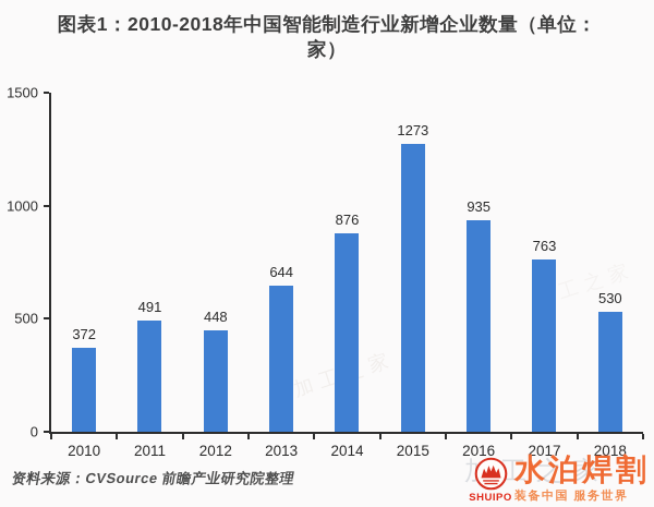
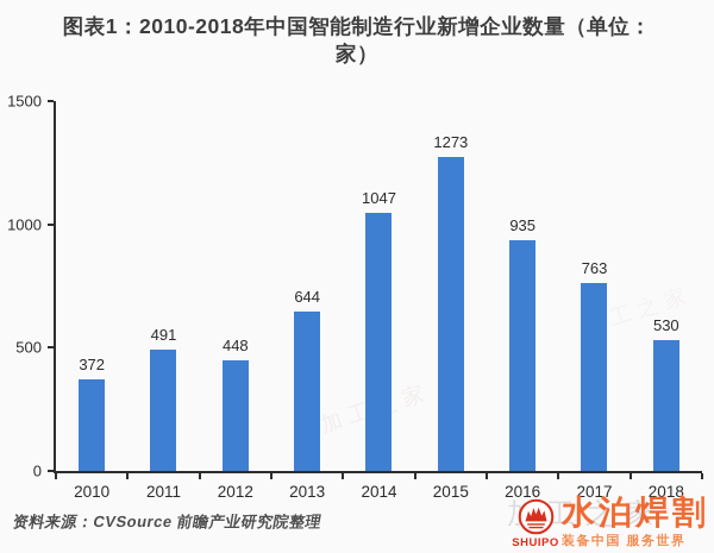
2014: 876 -> 1047
